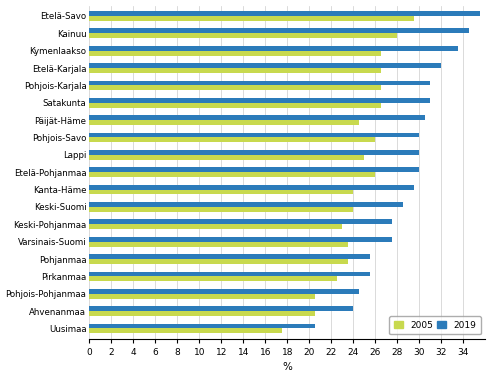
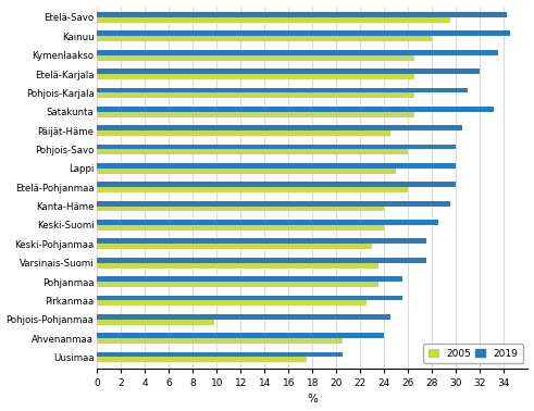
2019/Etelä-Savo: 35.5 -> 34.2
2019/Satakunta: 31.0 -> 33.1
2005/Pohjois-Pohjanmaa: 20.5 -> 9.8
